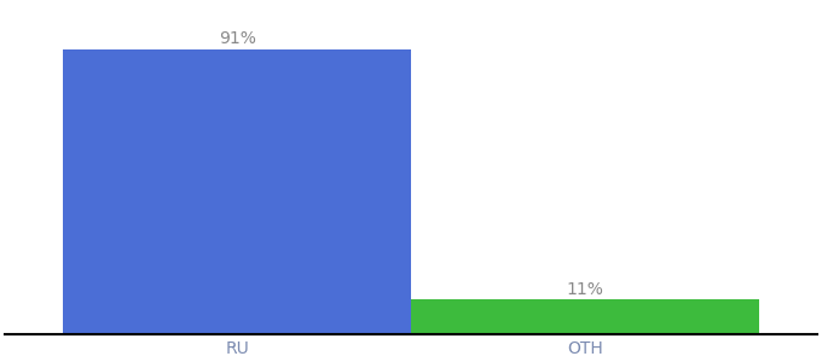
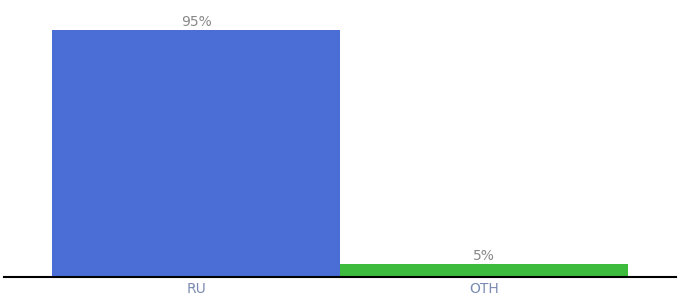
RU: 91% -> 95%
OTH: 11% -> 5%
